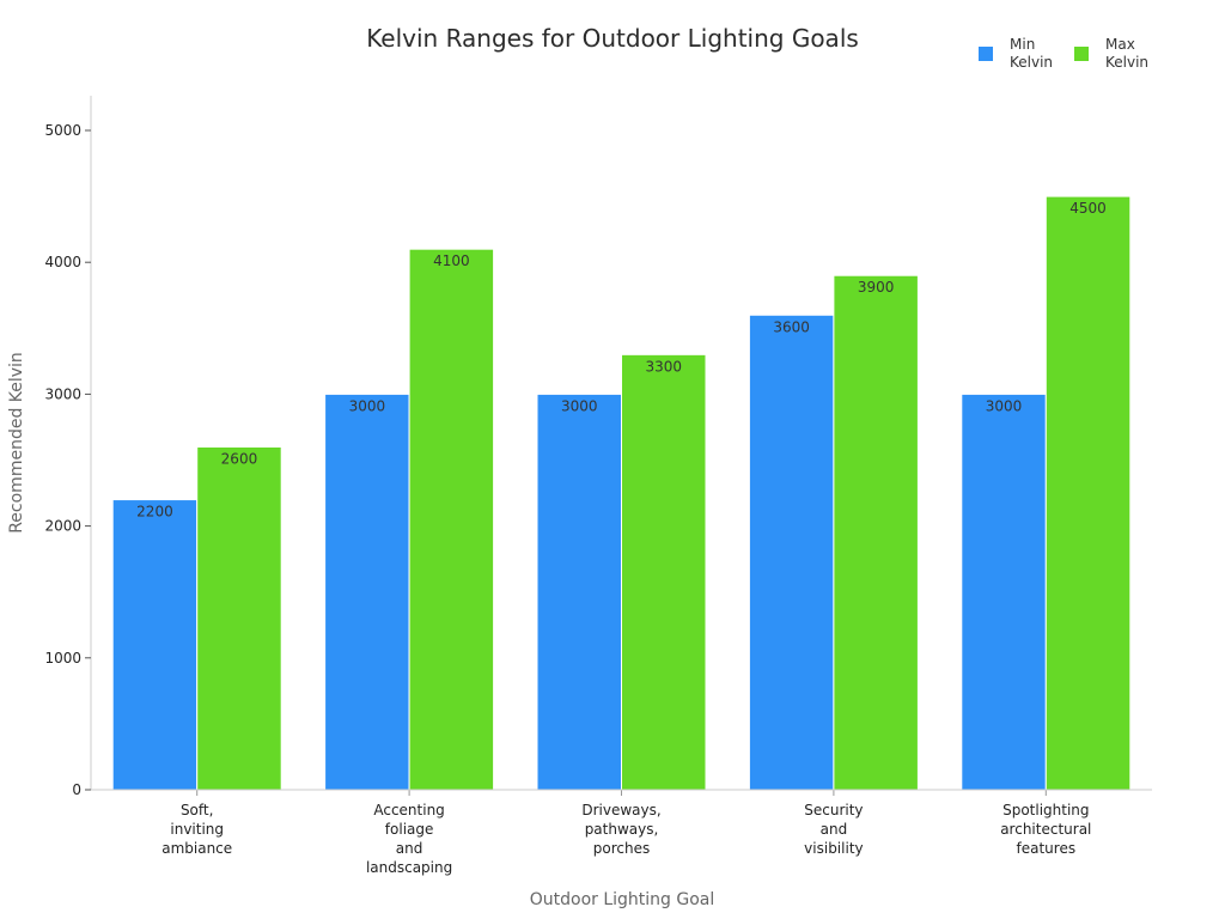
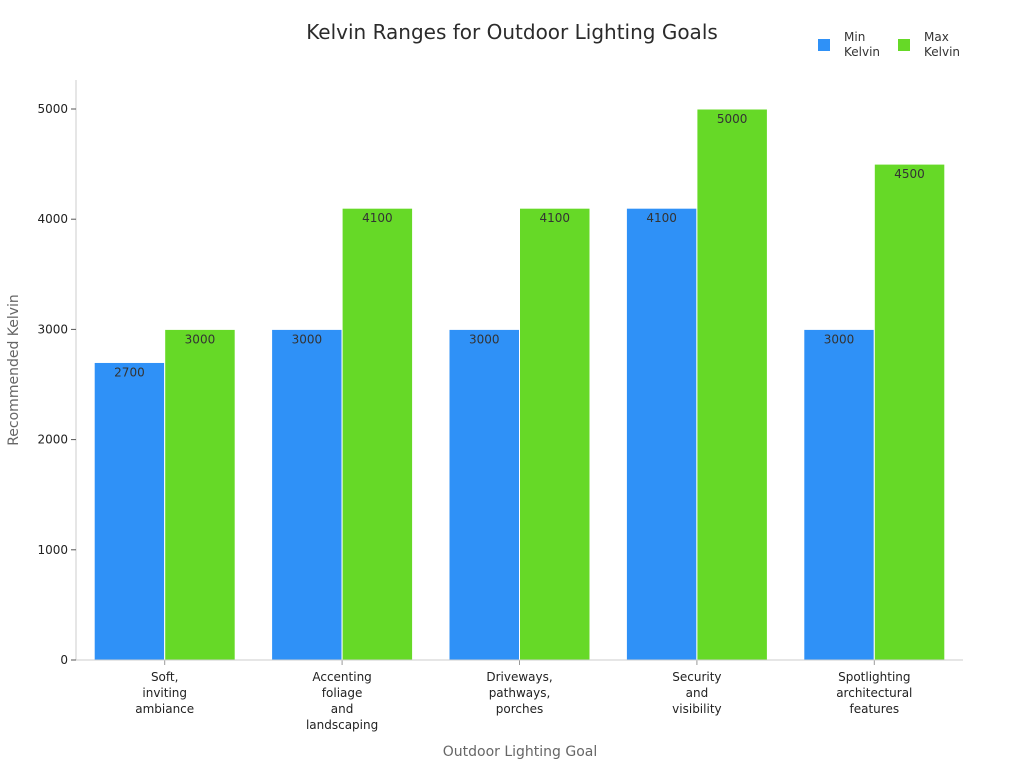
Min Kelvin/Soft, inviting ambiance: 2200 -> 2700
Max Kelvin/Soft, inviting ambiance: 2600 -> 3000
Max Kelvin/Driveways, pathways, porches: 3300 -> 4100
Min Kelvin/Security and visibility: 3600 -> 4100
Max Kelvin/Security and visibility: 3900 -> 5000
